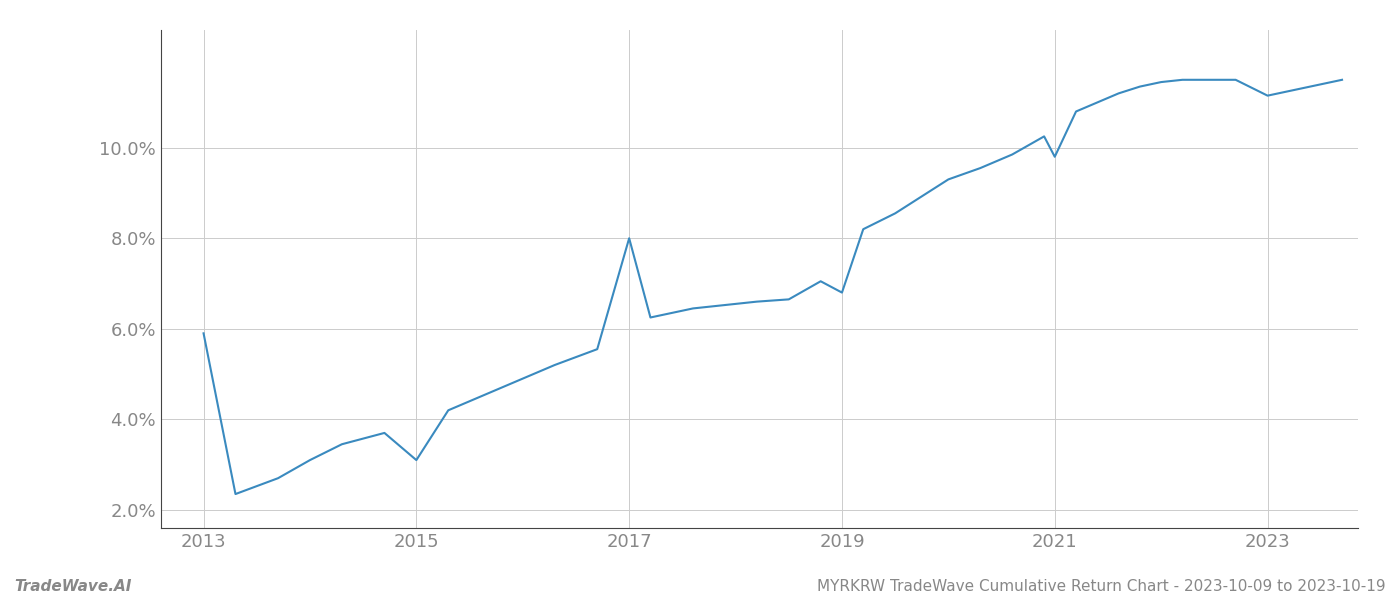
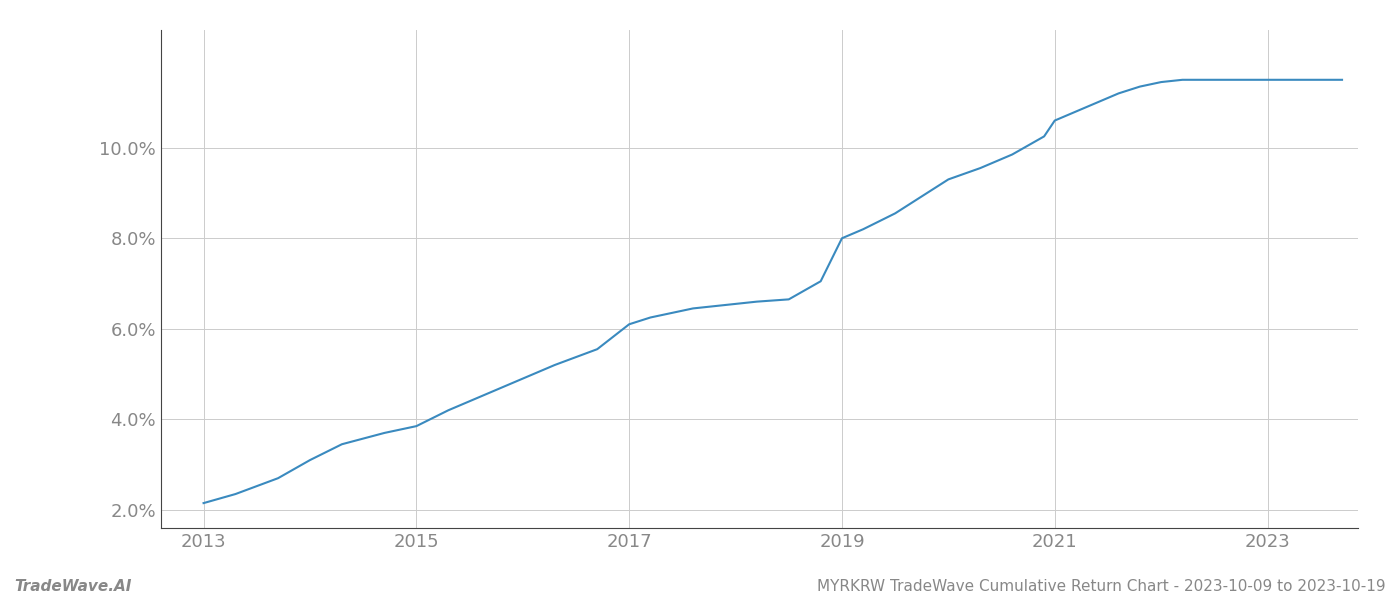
2013: 5.90% -> 2.15%
2015: 3.10% -> 3.85%
2017: 8.00% -> 6.10%
2019: 6.80% -> 8.00%
2021: 9.80% -> 10.60%
2023: 11.15% -> 11.50%
